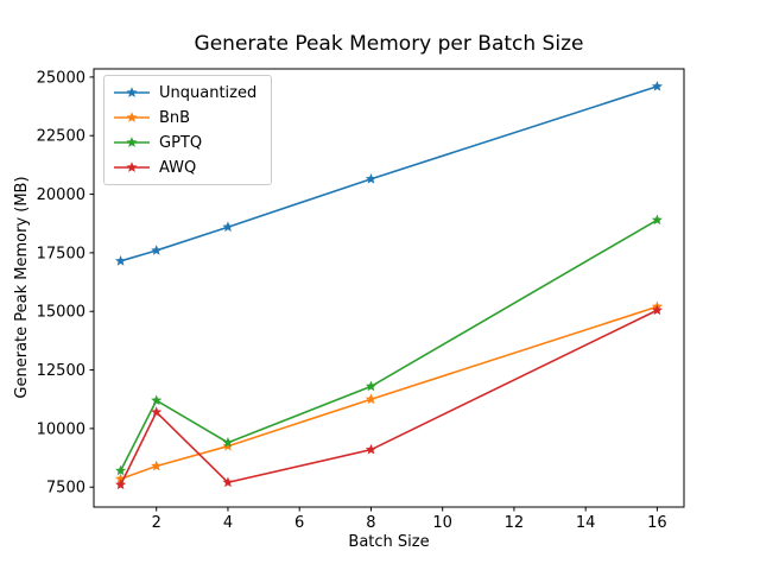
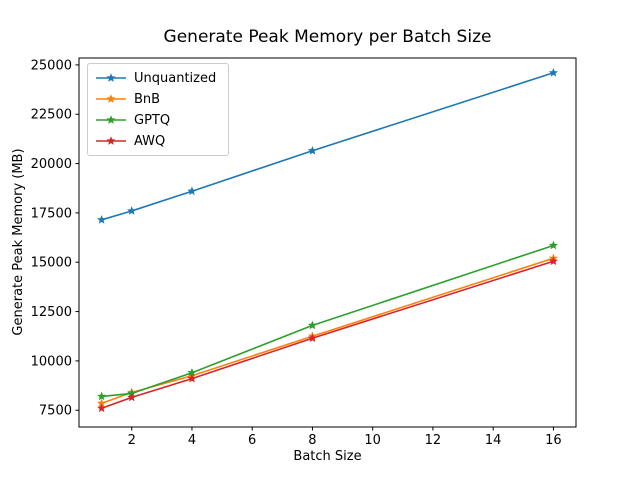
GPTQ/2: 11200 -> 8400
AWQ/2: 10700 -> 8200
AWQ/4: 7700 -> 9100
AWQ/8: 9100 -> 11200
GPTQ/16: 18900 -> 15800
